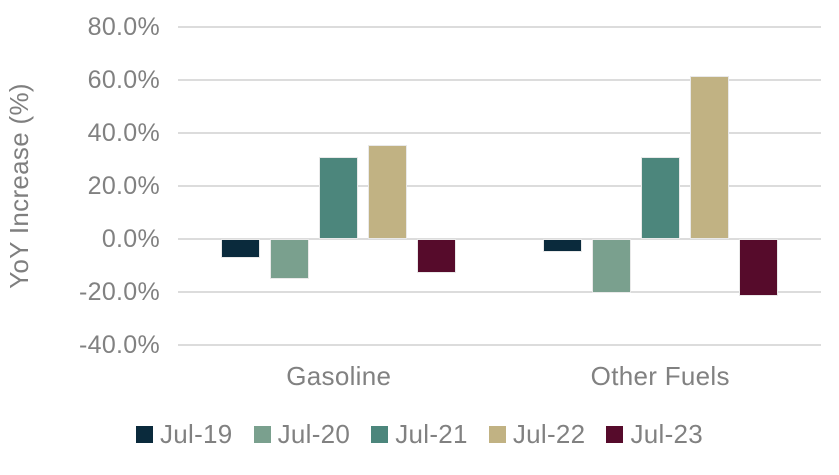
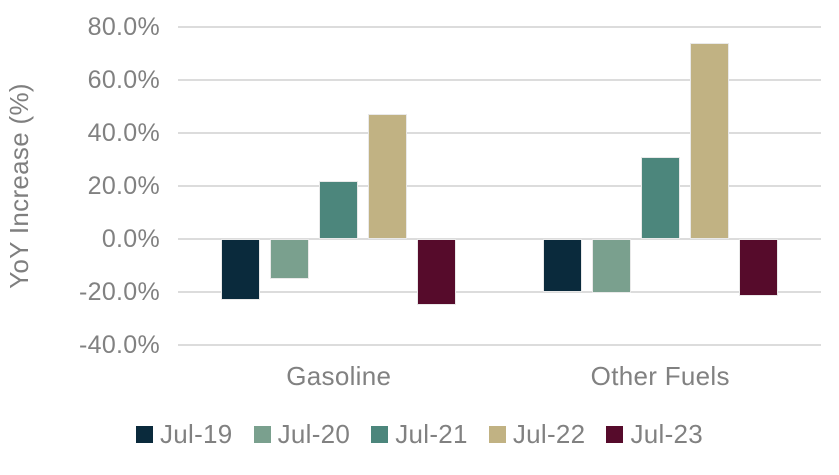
Jul-19/Gasoline: -7% -> -23%
Jul-21/Gasoline: 31% -> 22%
Jul-22/Gasoline: 36% -> 47%
Jul-23/Gasoline: -13% -> -25%
Jul-19/Other Fuels: -5% -> -20%
Jul-22/Other Fuels: 61% -> 74%
